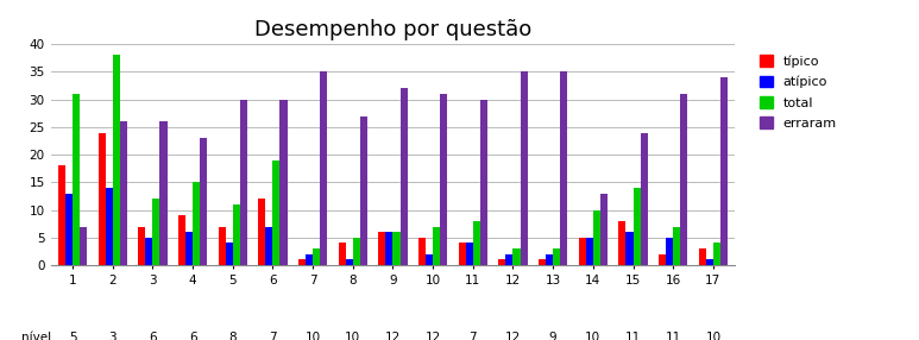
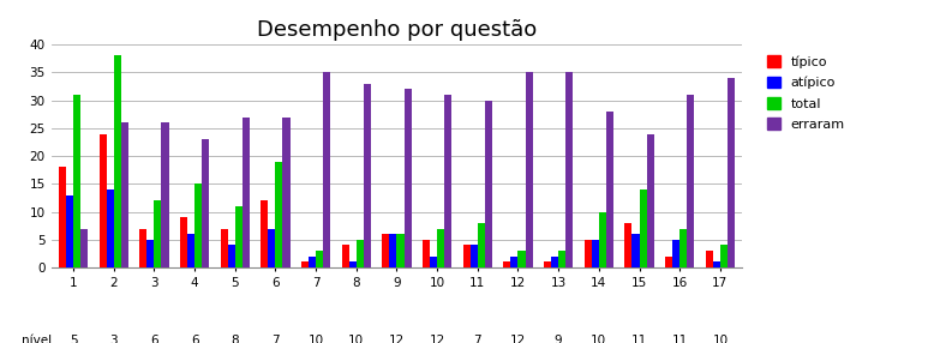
erraram/5: 30 -> 27
erraram/6: 30 -> 27
erraram/8: 27 -> 33
erraram/14: 13 -> 28
